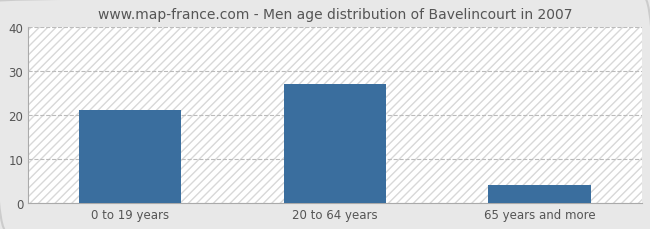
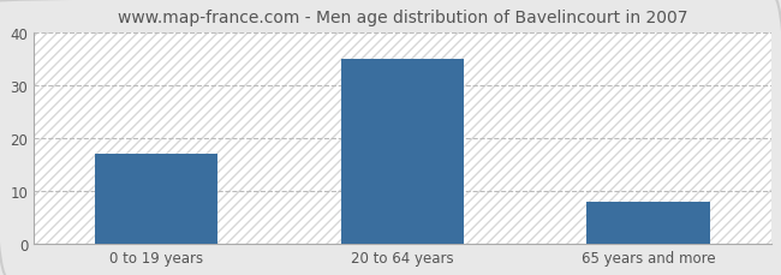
0 to 19 years: 21 -> 17
20 to 64 years: 27 -> 35
65 years and more: 4 -> 8
